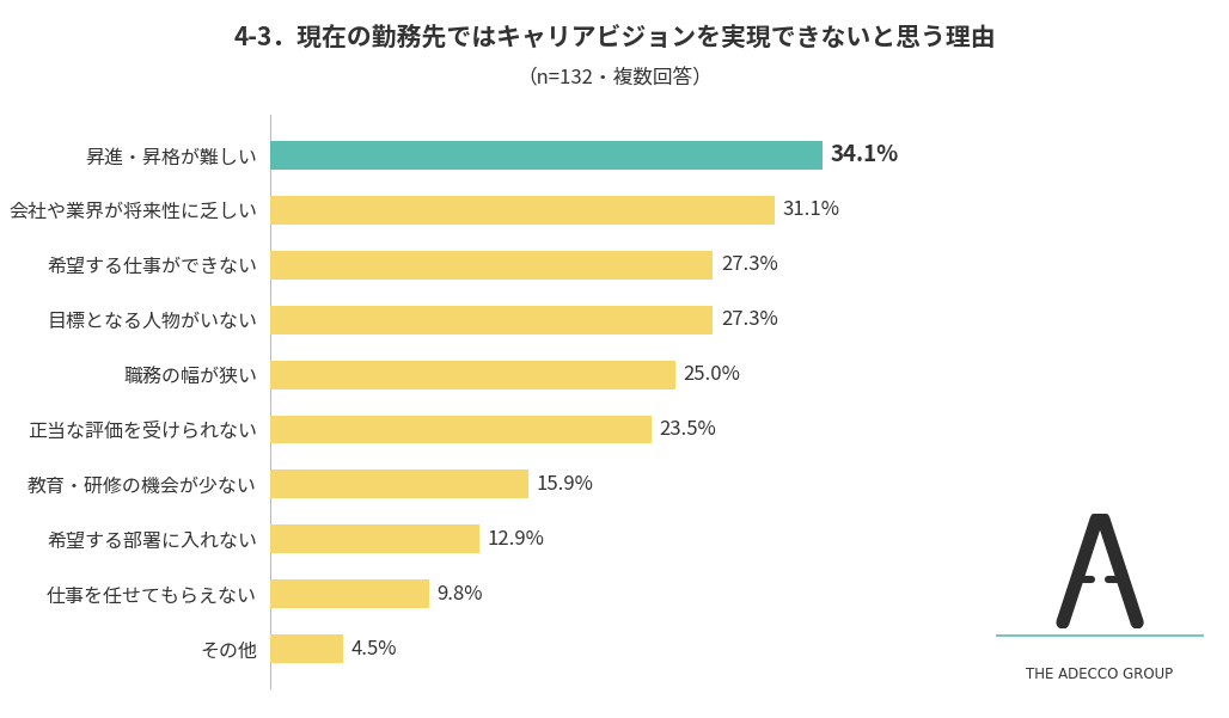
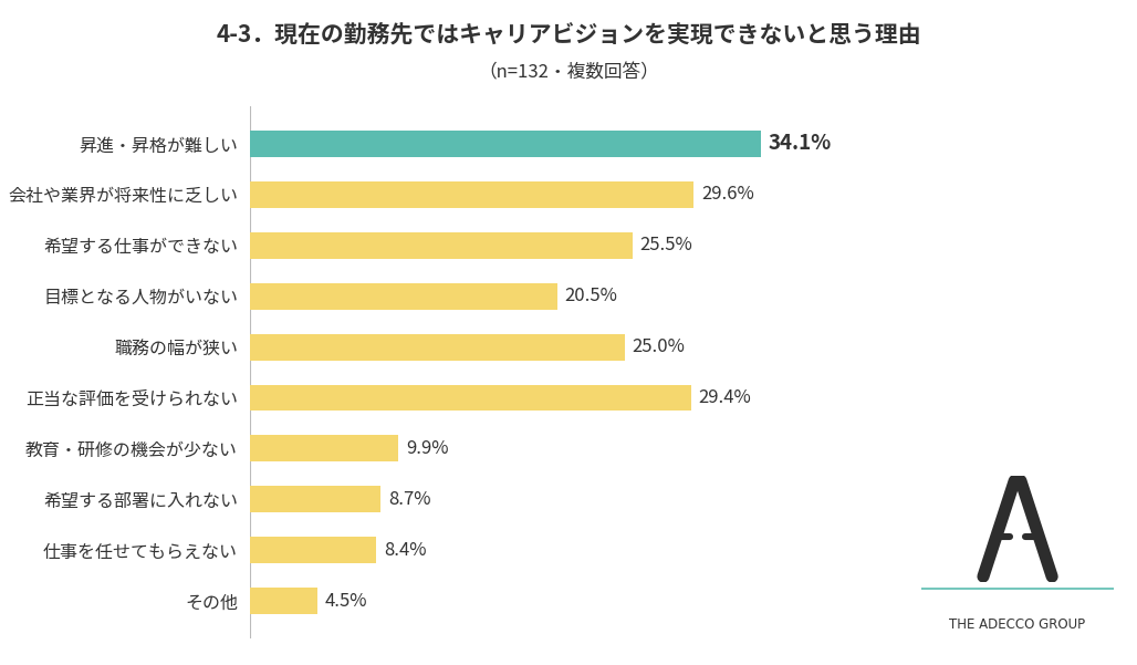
会社や業界が将来性に乏しい: 31.1% -> 29.6%
希望する仕事ができない: 27.3% -> 25.5%
目標となる人物がいない: 27.3% -> 20.5%
正当な評価を受けられない: 23.5% -> 29.4%
教育・研修の機会が少ない: 15.9% -> 9.9%
希望する部署に入れない: 12.9% -> 8.7%
仕事を任せてもらえない: 9.8% -> 8.4%
